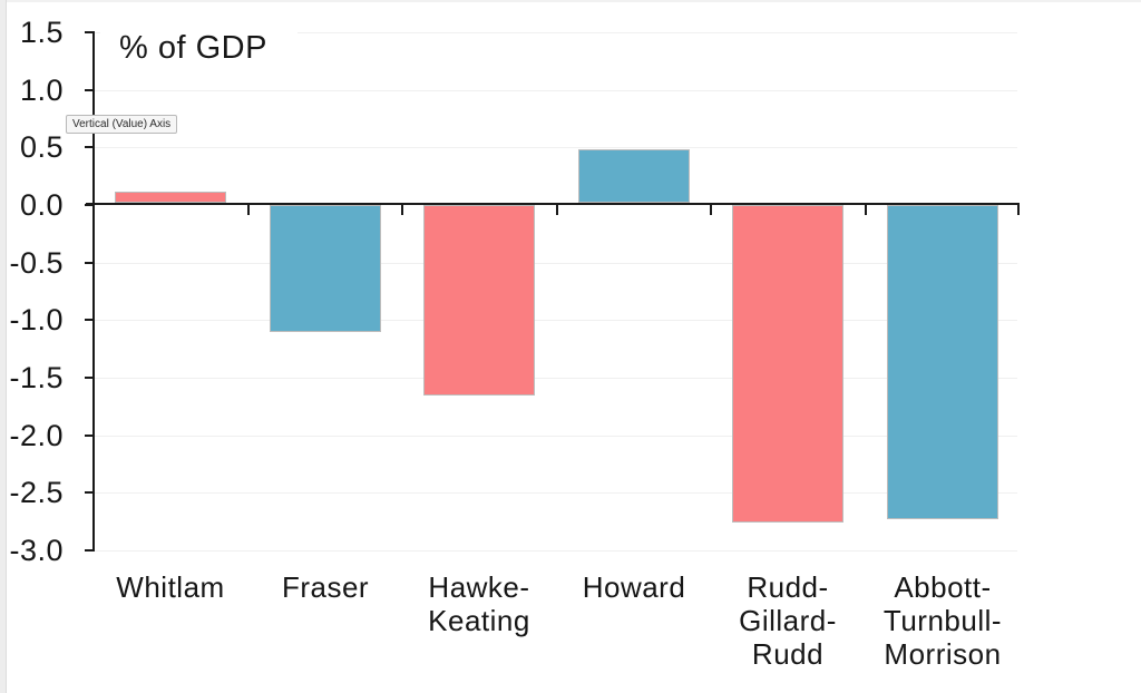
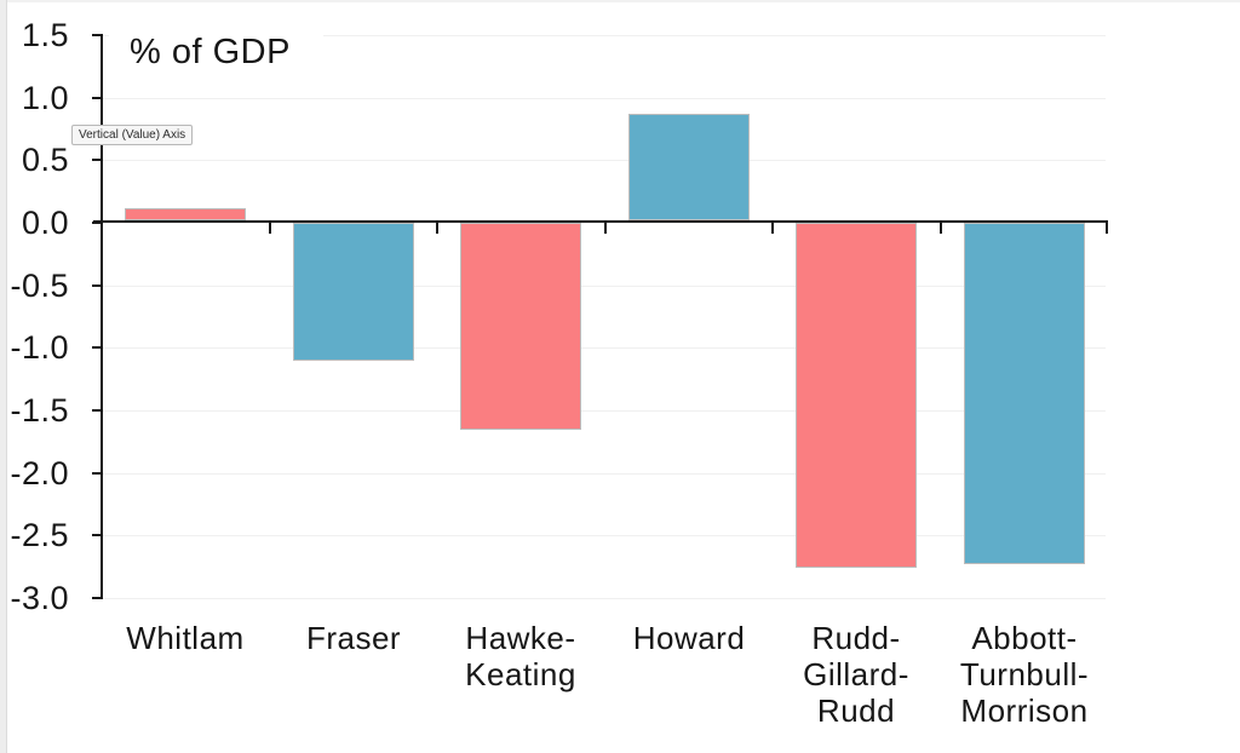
Howard: 0.48 -> 0.87
